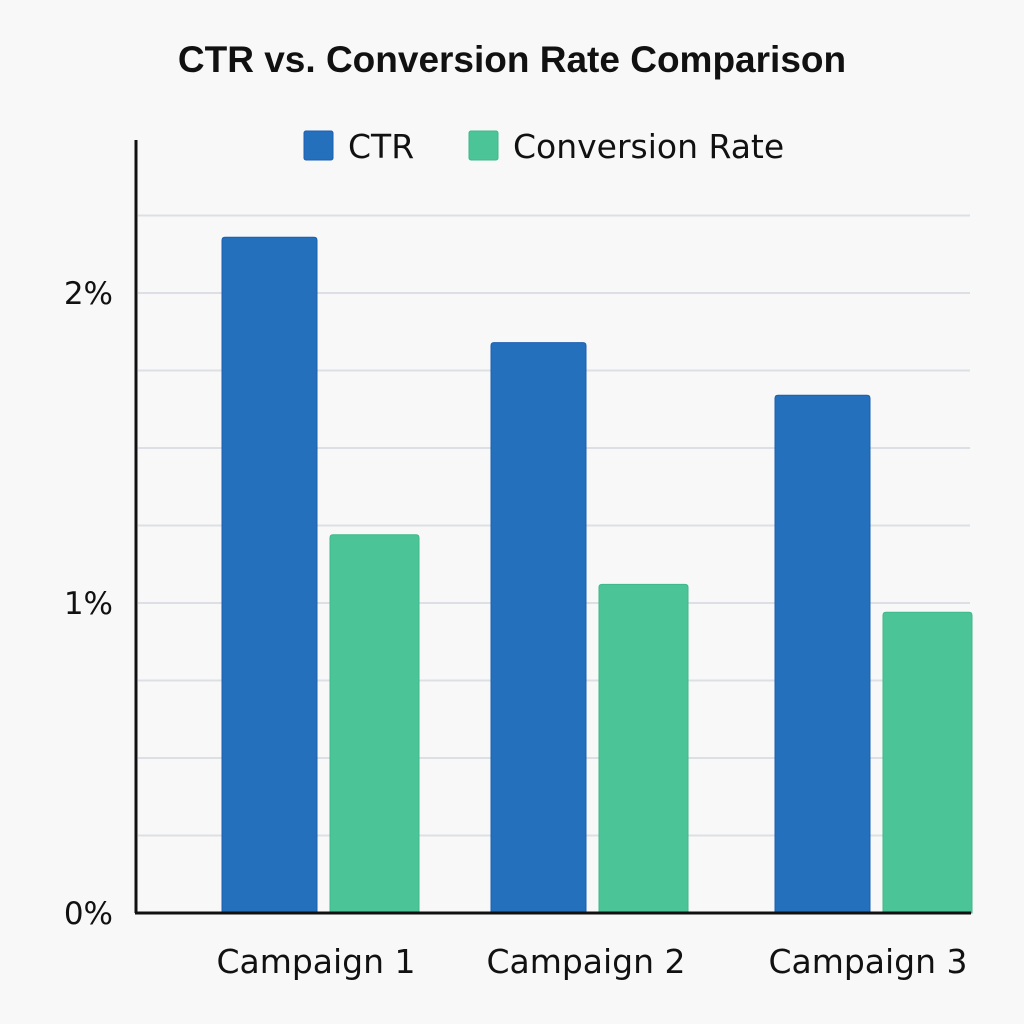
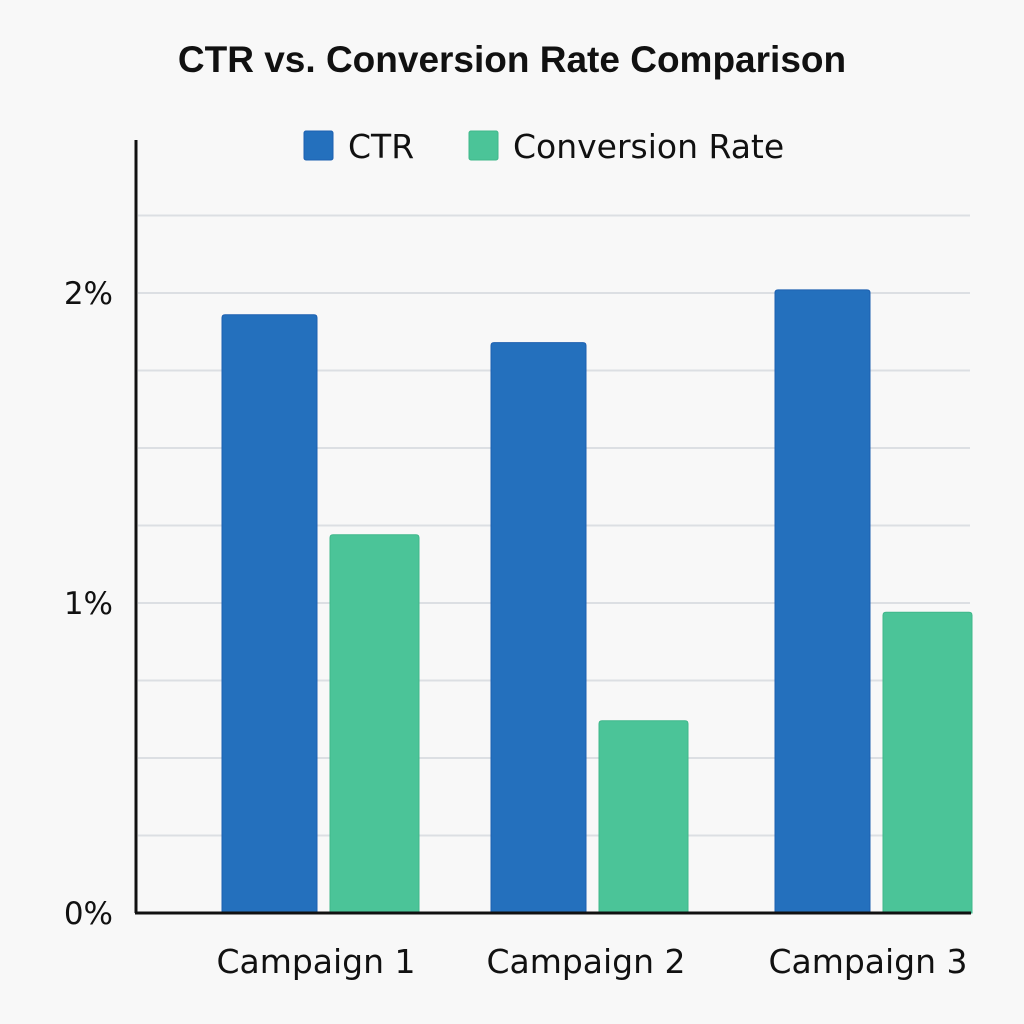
CTR/Campaign 1: 2.18% -> 1.93%
Conversion Rate/Campaign 2: 1.06% -> 0.62%
CTR/Campaign 3: 1.67% -> 2.01%
